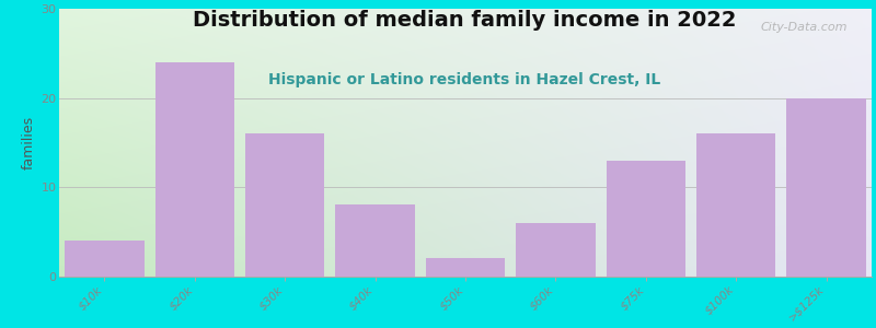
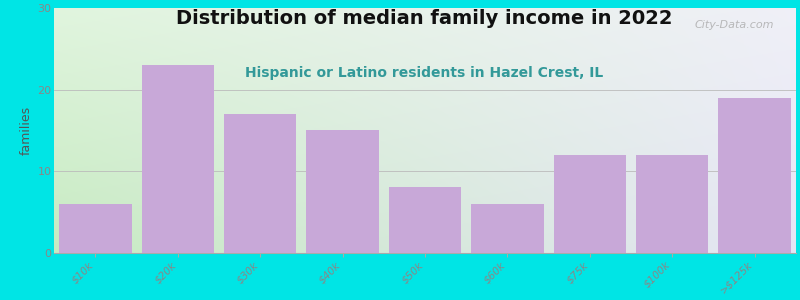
$10k: 4 -> 6
$20k: 24 -> 23
$30k: 16 -> 17
$40k: 8 -> 15
$50k: 2 -> 8
$75k: 13 -> 12
$100k: 16 -> 12
>$125k: 20 -> 19
